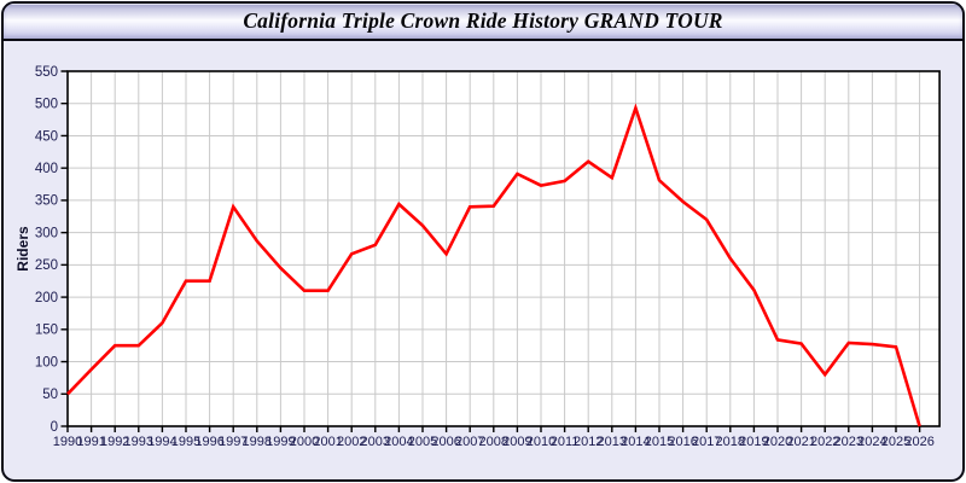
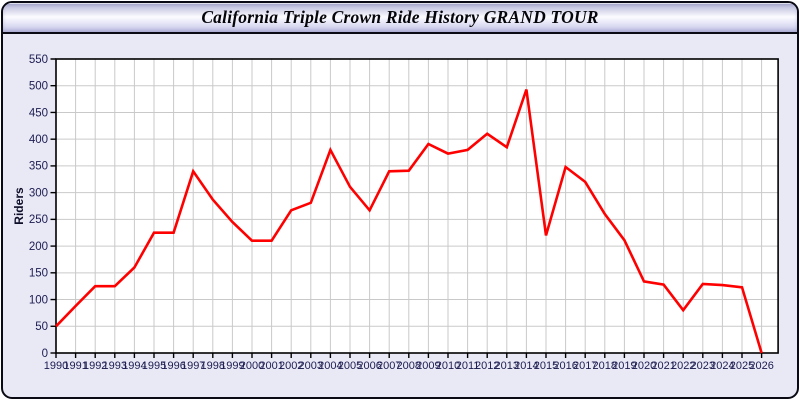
2004: 340 -> 380
2015: 380 -> 220
